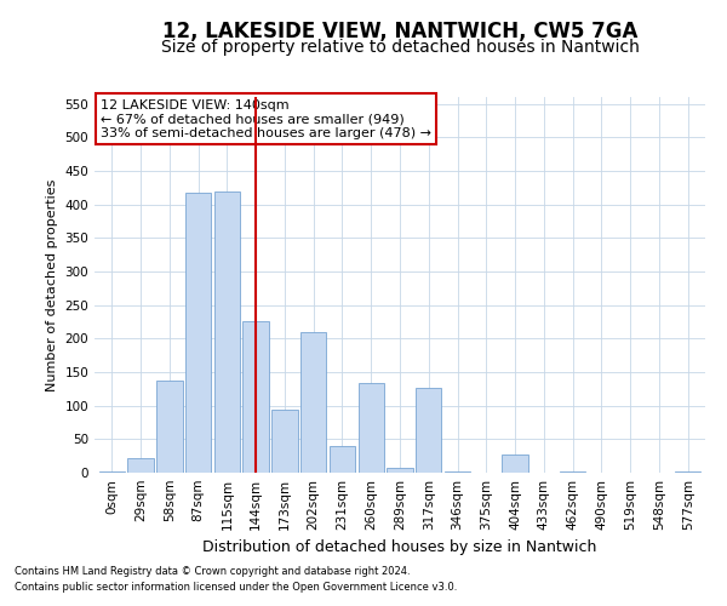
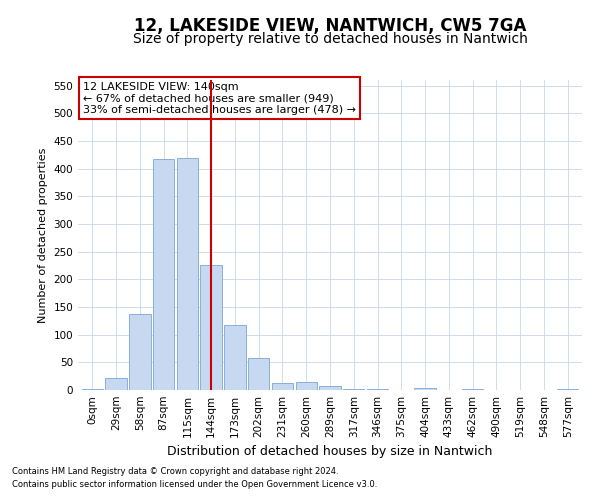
173sqm: 94 -> 117
202sqm: 210 -> 57
231sqm: 40 -> 13
260sqm: 134 -> 14
317sqm: 126 -> 2
404sqm: 28 -> 4
